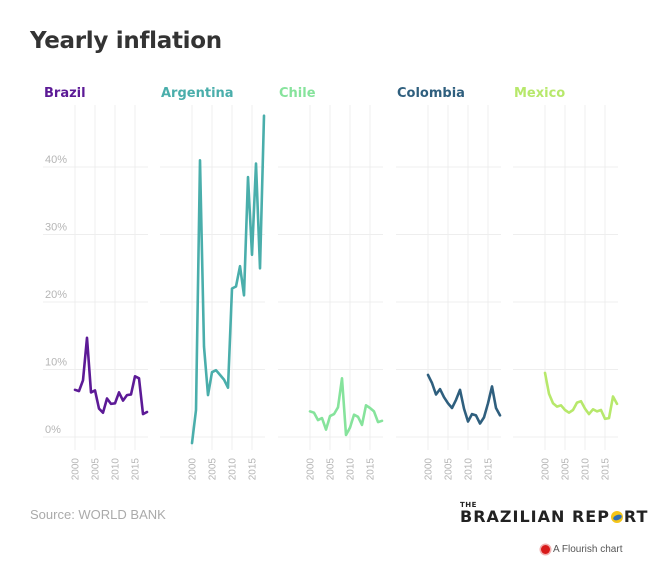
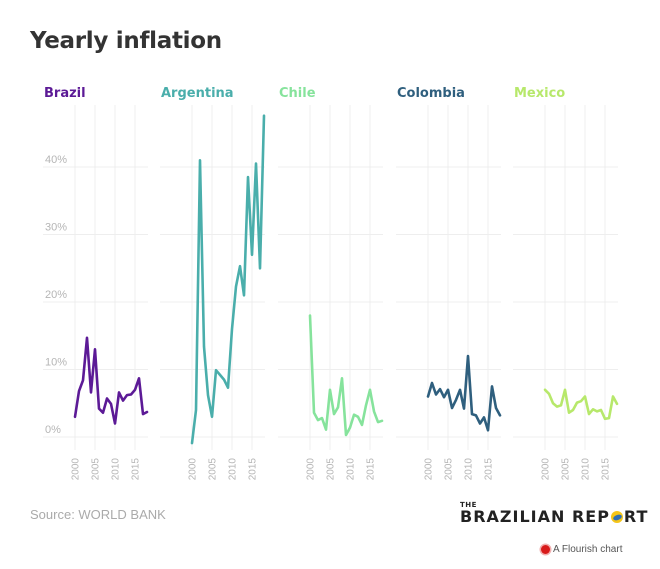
Brazil/2000: 7% -> 3%
Chile/2000: 4% -> 18%
Colombia/2000: 9% -> 6%
Mexico/2000: 10% -> 7%
Brazil/2005: 7% -> 13%
Argentina/2005: 10% -> 3%
Chile/2005: 3% -> 7%
Colombia/2005: 5% -> 7%
Mexico/2005: 4% -> 7%
Brazil/2010: 5% -> 2%
Argentina/2010: 22% -> 16%
Colombia/2010: 2% -> 12%
Mexico/2010: 4% -> 6%
Brazil/2015: 9% -> 7%
Chile/2015: 4% -> 7%
Colombia/2015: 5% -> 1%
